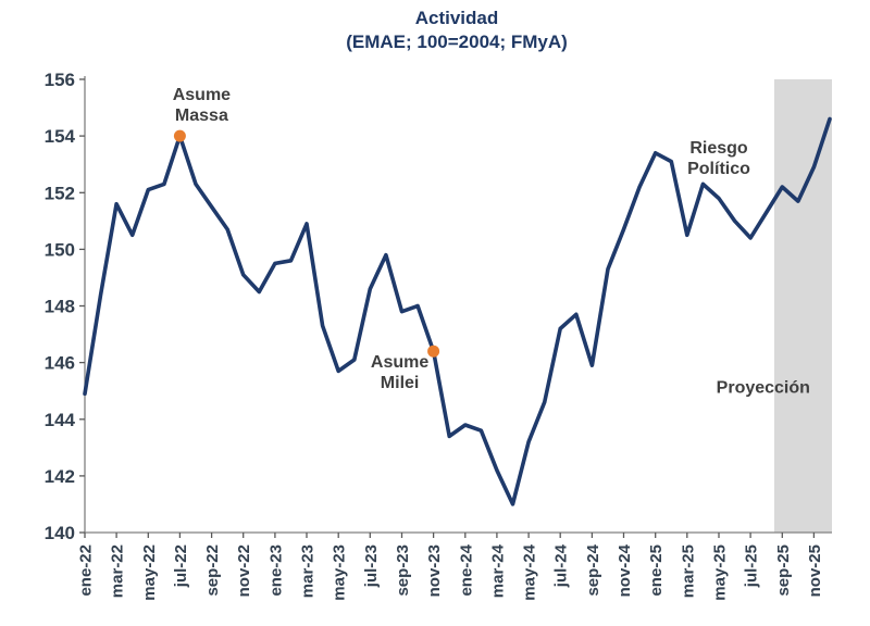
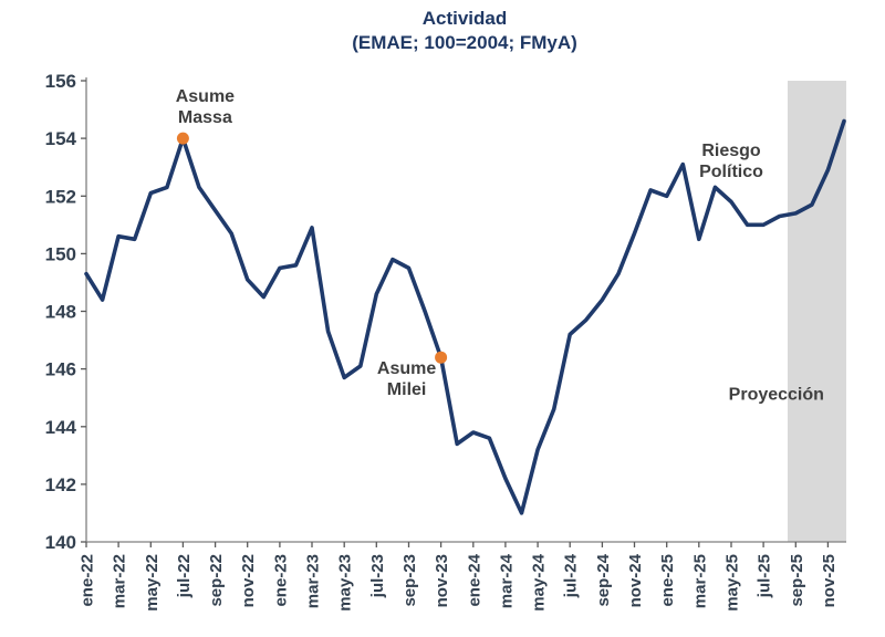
ene-22: 144.9 -> 149.3
mar-22: 151.6 -> 150.6
sep-23: 147.8 -> 149.5
sep-24: 145.9 -> 148.4
ene-25: 153.4 -> 152.0
jul-25: 150.4 -> 151.0
sep-25: 152.2 -> 151.4
